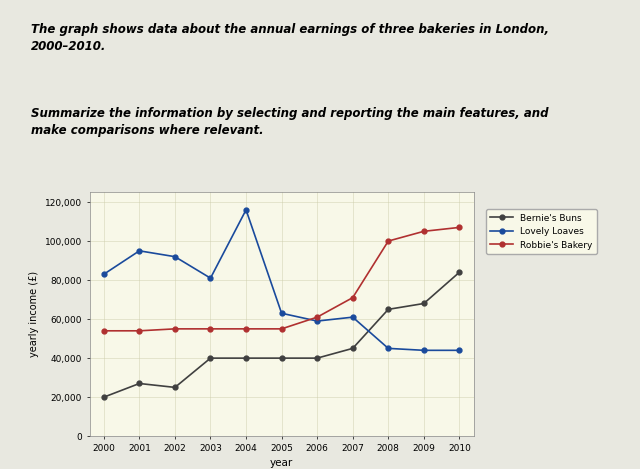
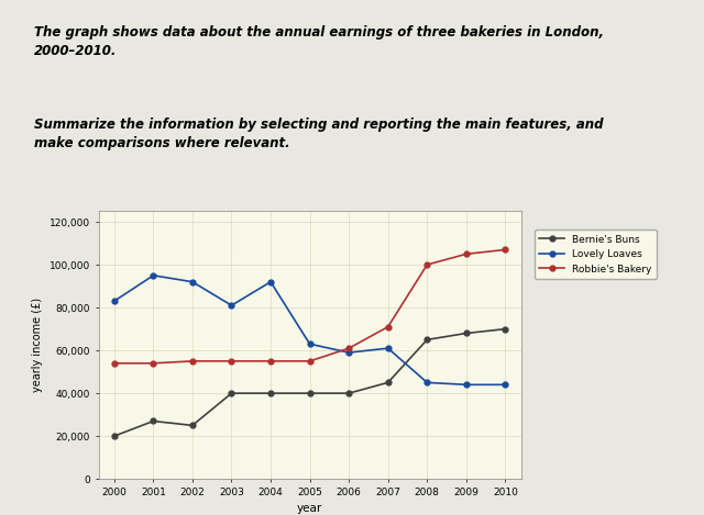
Lovely Loaves/2004: 116,000 -> 92,000
Bernie's Buns/2010: 84,000 -> 70,000
